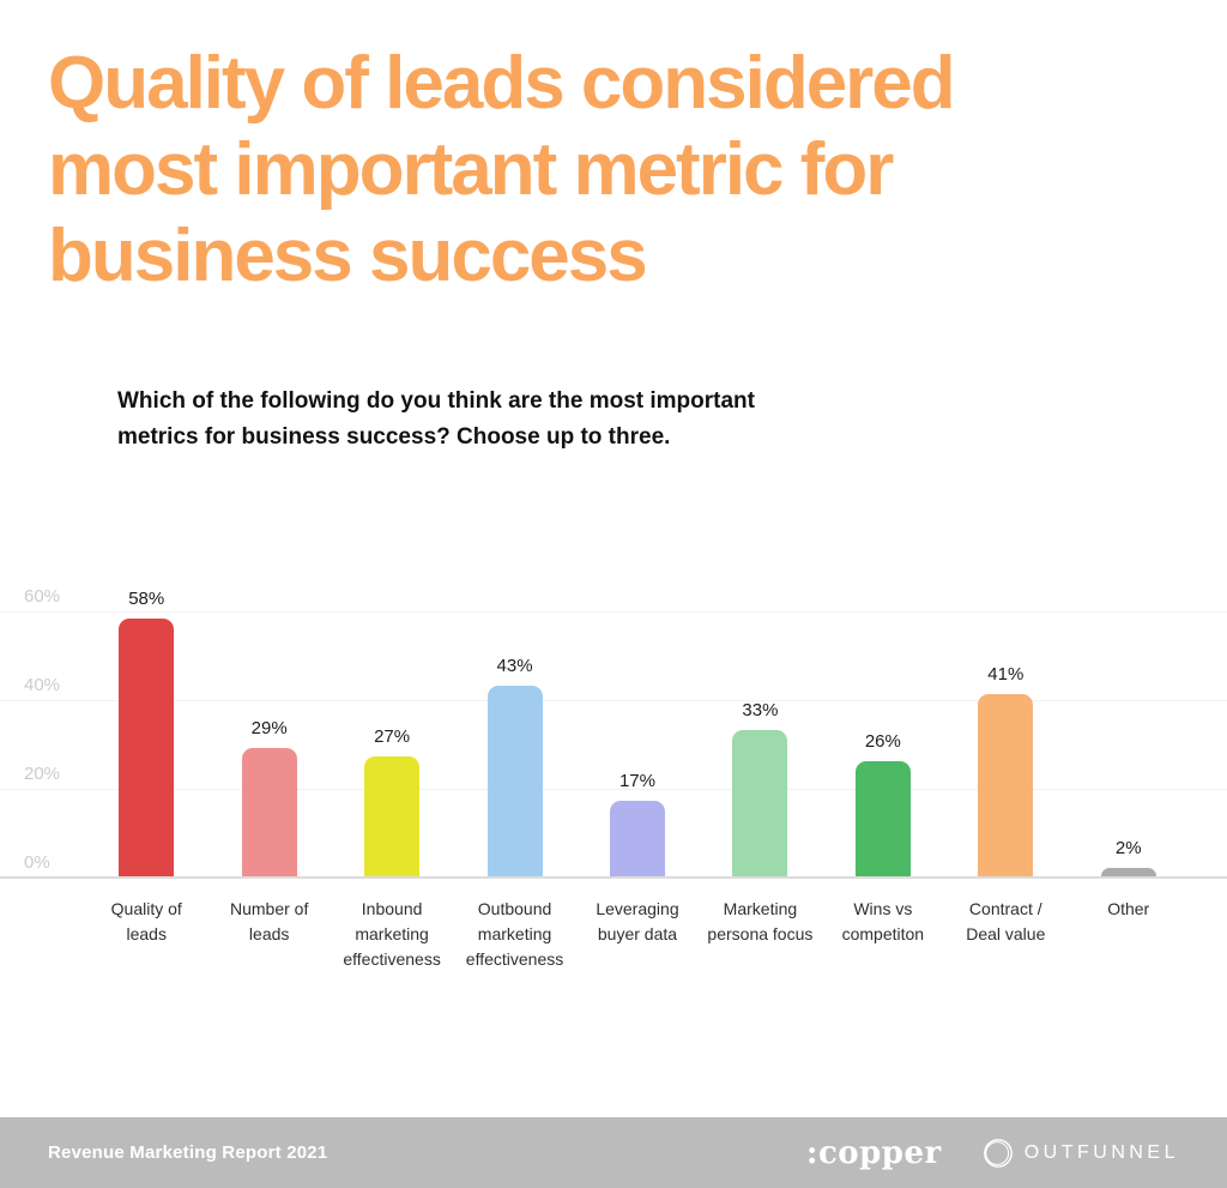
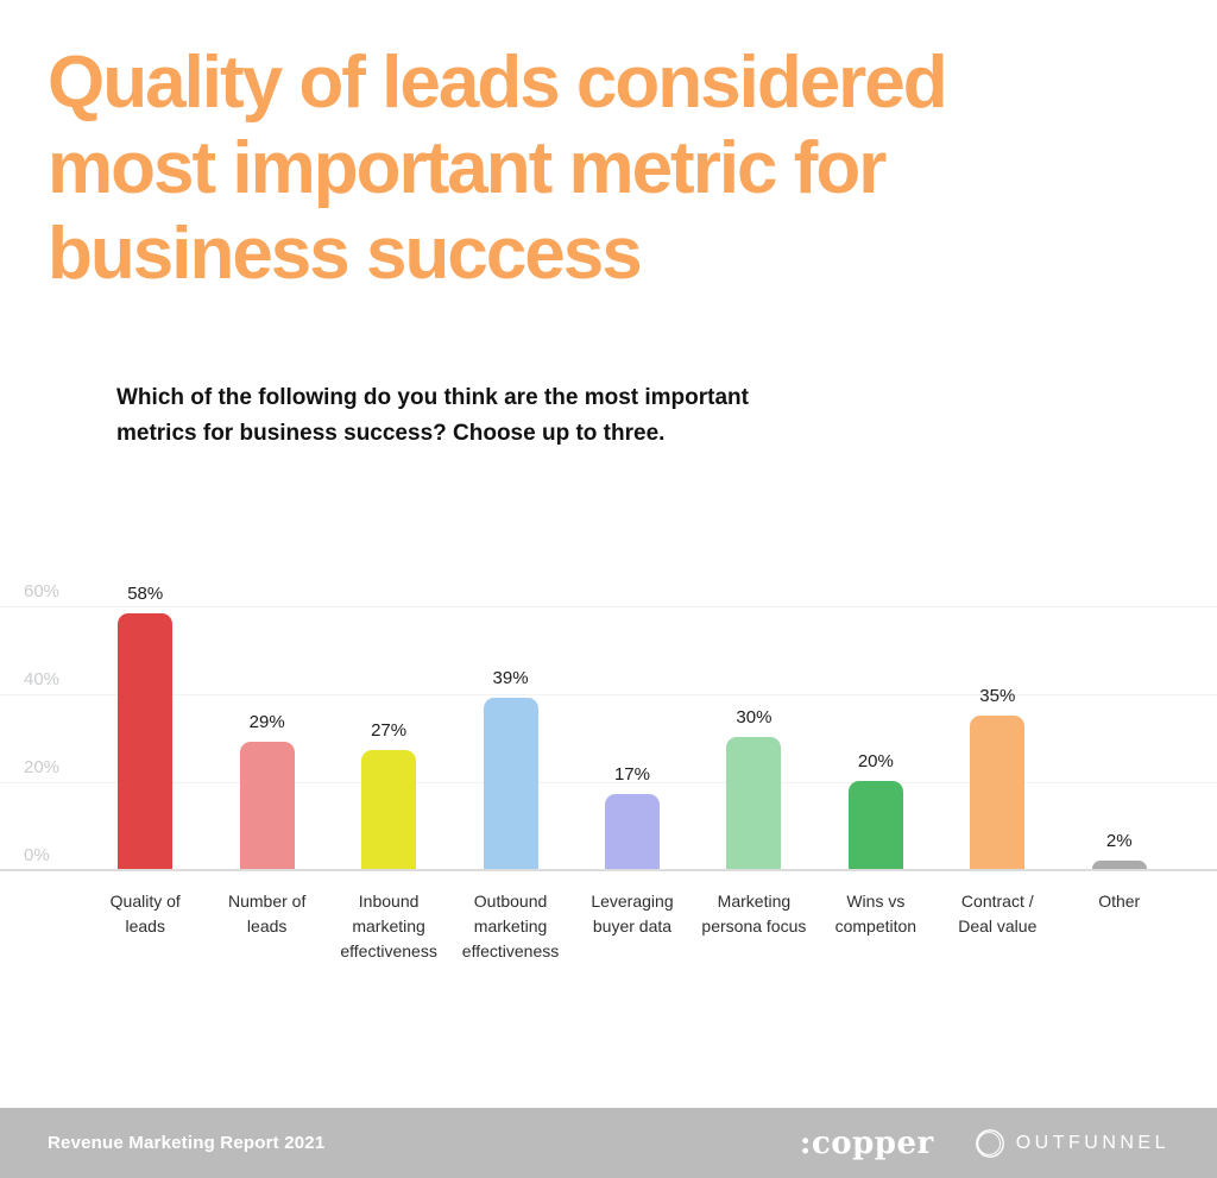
Outbound marketing effectiveness: 43% -> 39%
Marketing persona focus: 33% -> 30%
Wins vs competiton: 26% -> 20%
Contract / Deal value: 41% -> 35%
